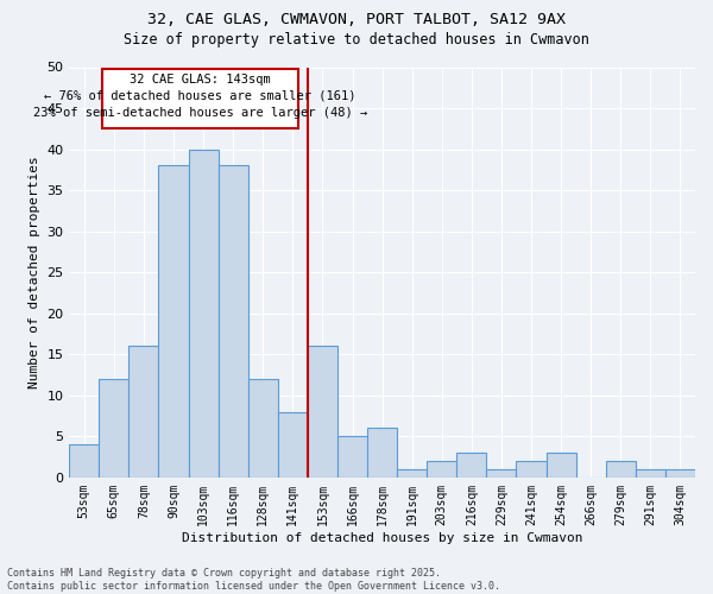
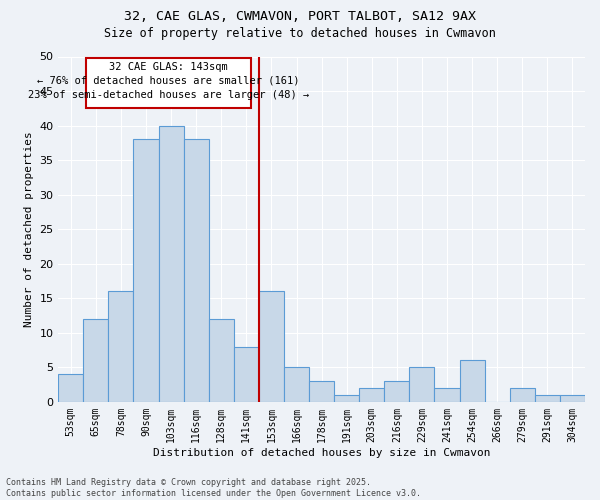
178sqm: 6 -> 3
229sqm: 1 -> 5
254sqm: 3 -> 6
